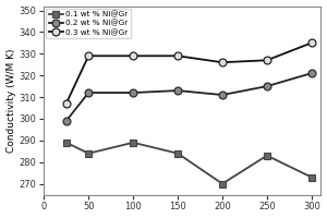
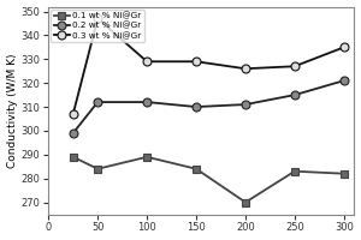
0.3 wt % Ni@Gr/50: 329 -> 347
0.2 wt % Ni@Gr/150: 313 -> 310
0.1 wt % Ni@Gr/300: 273 -> 282
